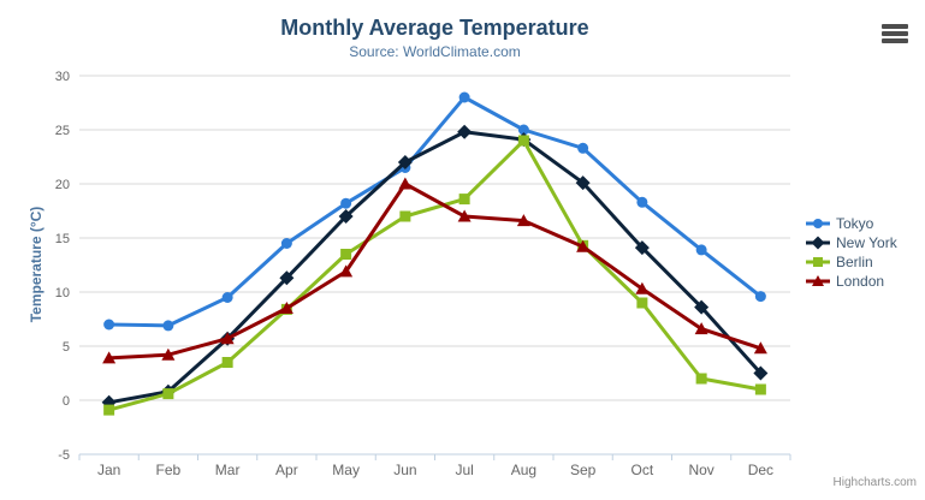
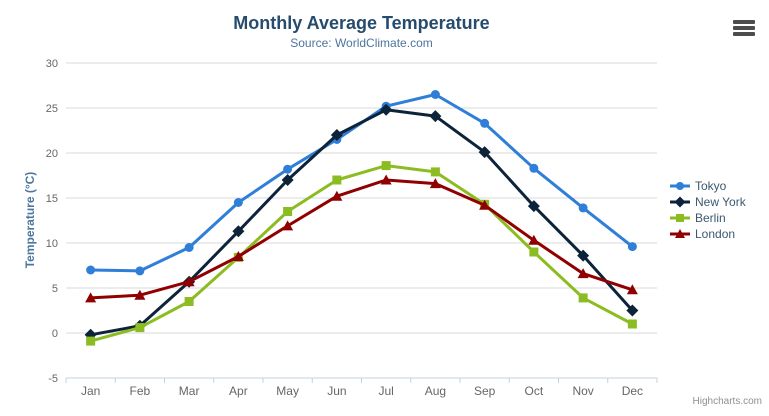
London/Jun: 20 -> 15
Tokyo/Jul: 28 -> 25
Tokyo/Aug: 25 -> 26
Berlin/Aug: 24 -> 18
Berlin/Nov: 2 -> 4
